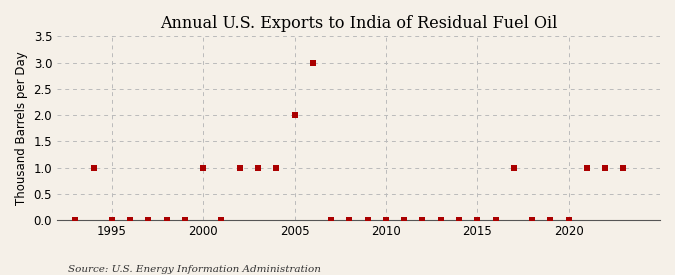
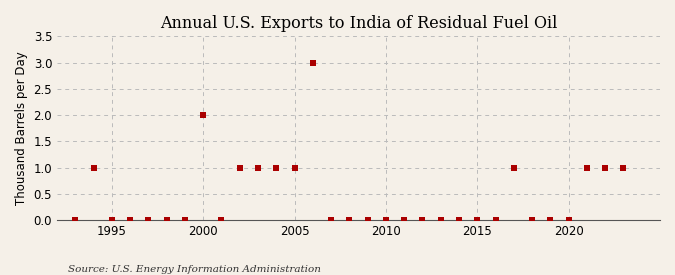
2000: 1 -> 2
2005: 2 -> 1
